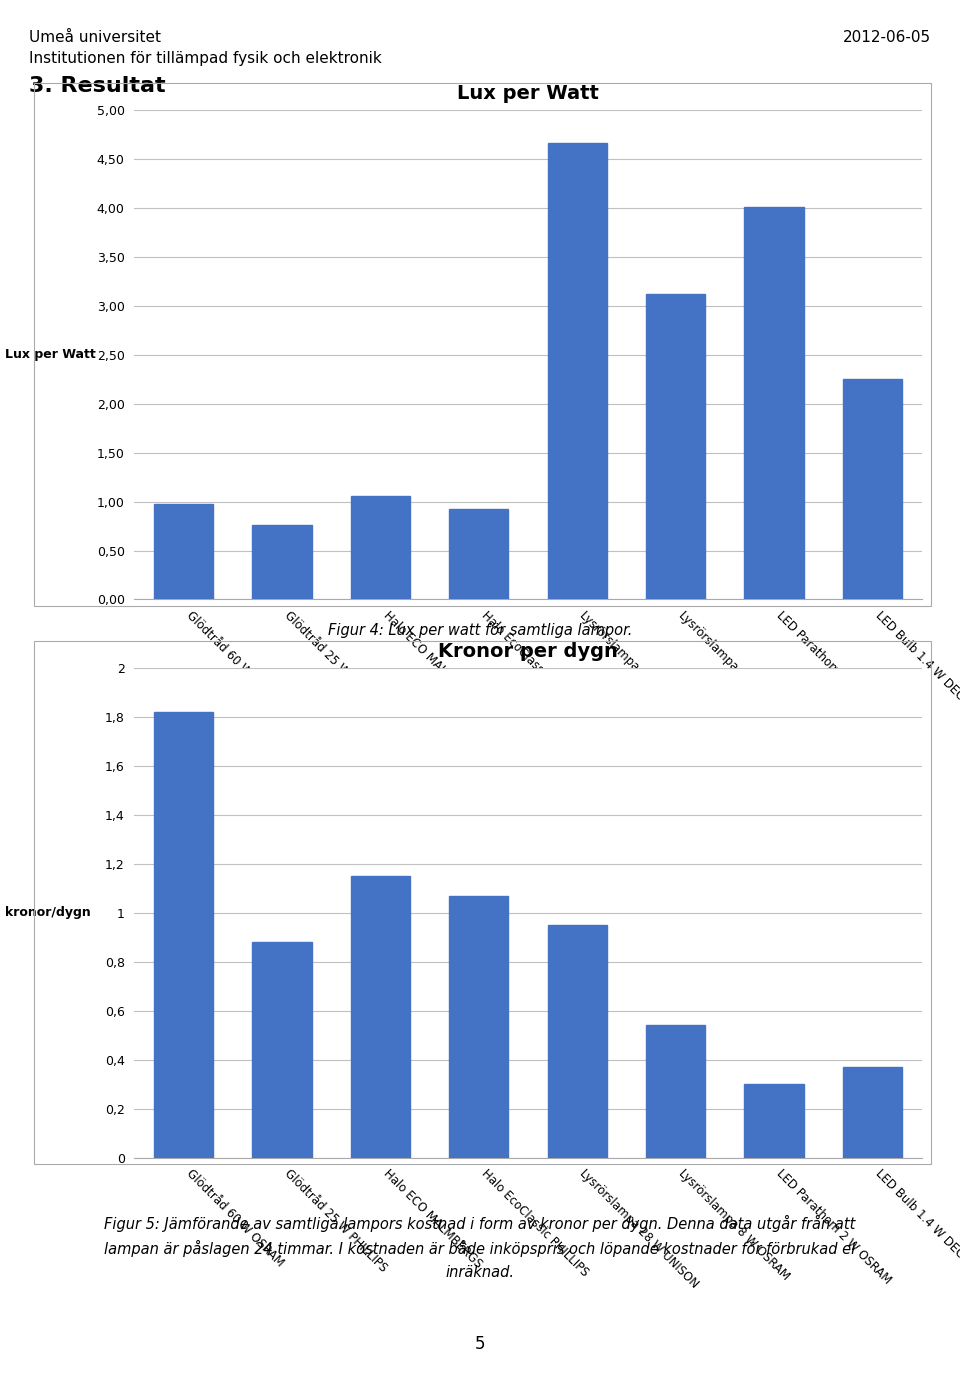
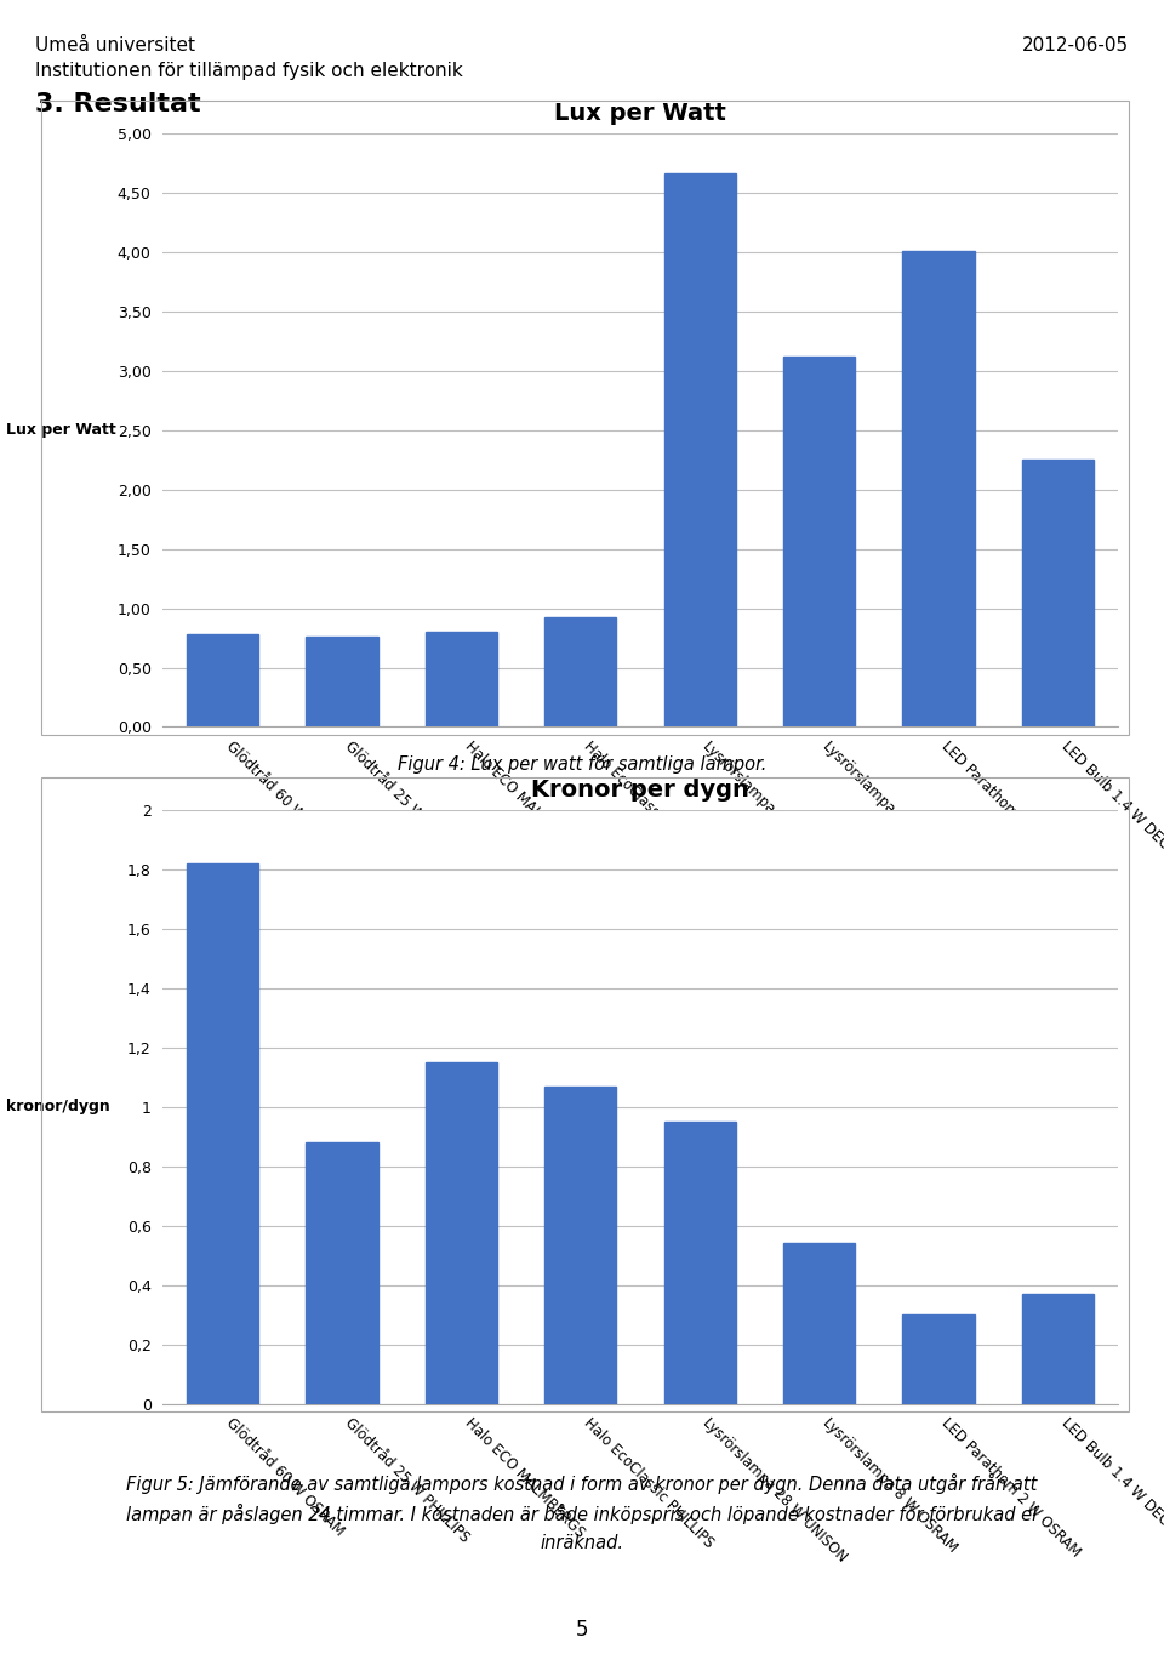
Lux per Watt/Glödtråd 60 W OSRAM: 0,98 -> 0,78
Lux per Watt/Halo ECO MALMBERGS: 1,06 -> 0,80
